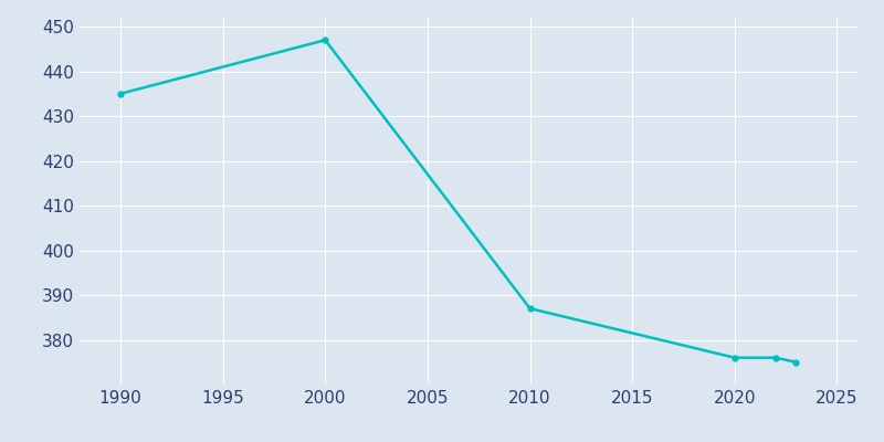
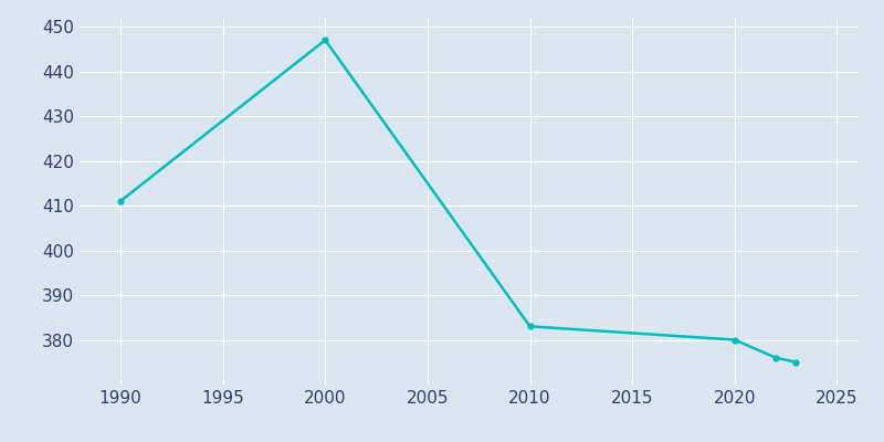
1990: 435 -> 411
2010: 387 -> 383
2020: 376 -> 380
